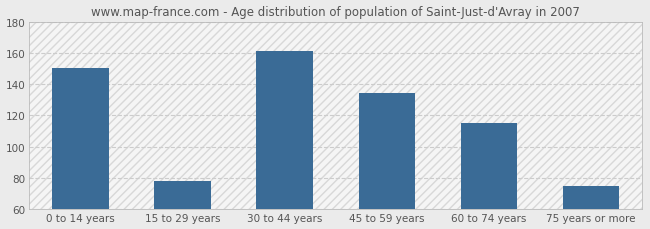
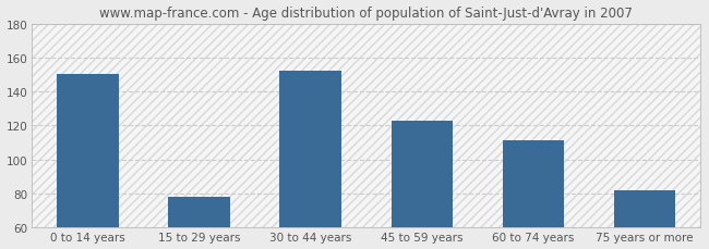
30 to 44 years: 161 -> 152
45 to 59 years: 134 -> 123
60 to 74 years: 115 -> 111
75 years or more: 75 -> 82
